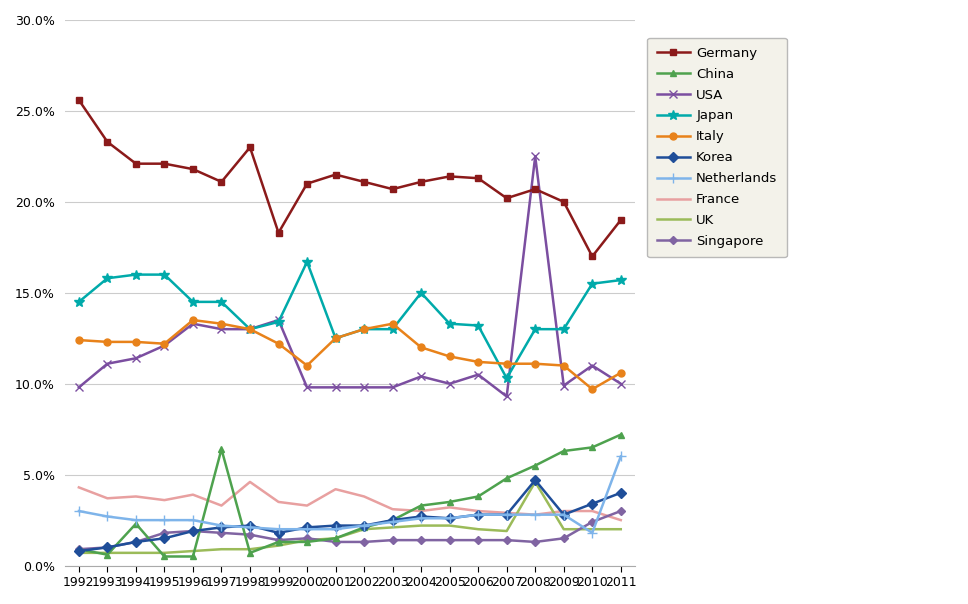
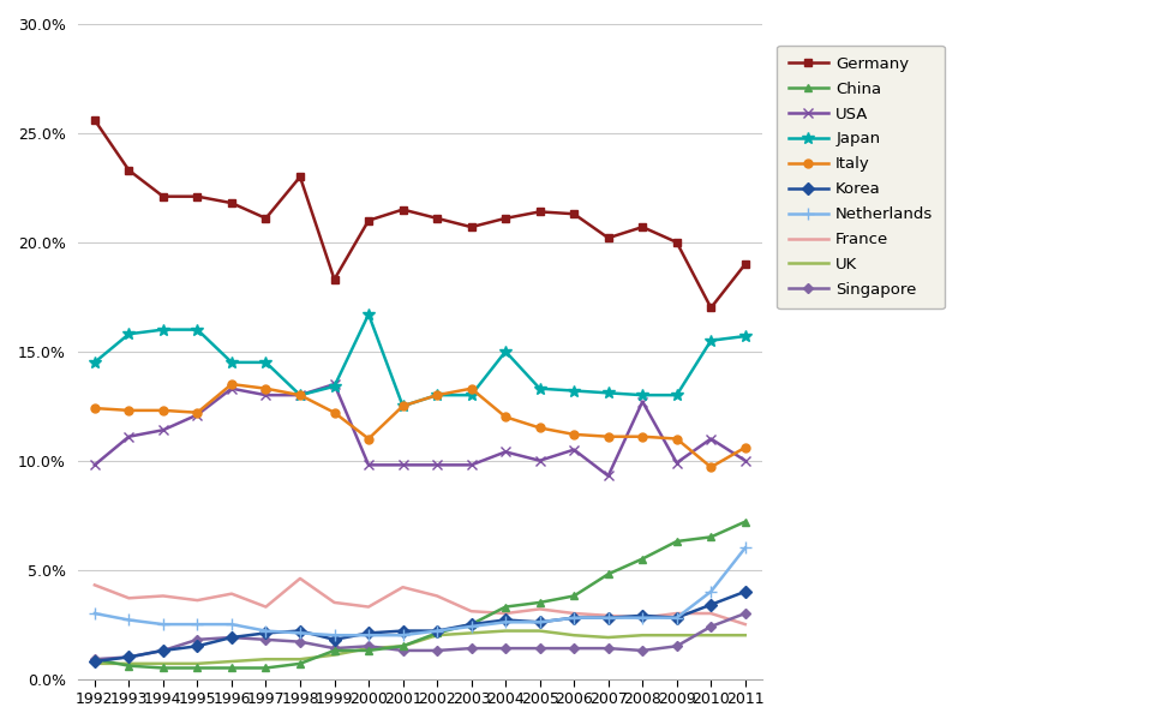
China/1994: 2.3% -> 0.5%
China/1997: 6.4% -> 0.5%
Japan/2007: 10.3% -> 13.1%
USA/2008: 22.5% -> 12.7%
Korea/2008: 4.7% -> 2.9%
UK/2008: 4.6% -> 2.0%
Netherlands/2010: 1.8% -> 4.0%
